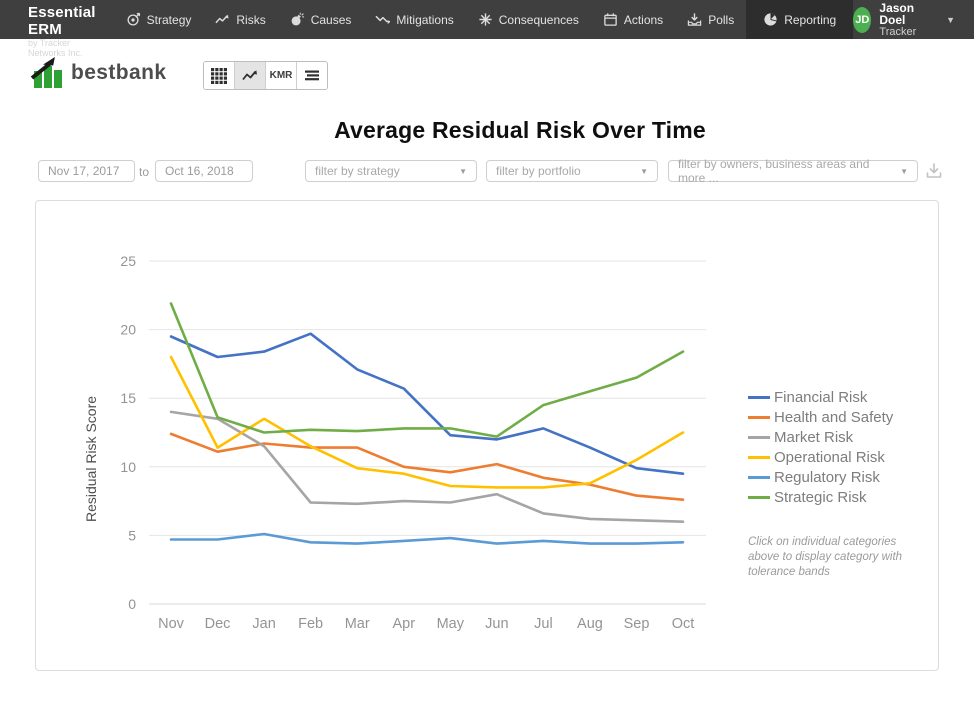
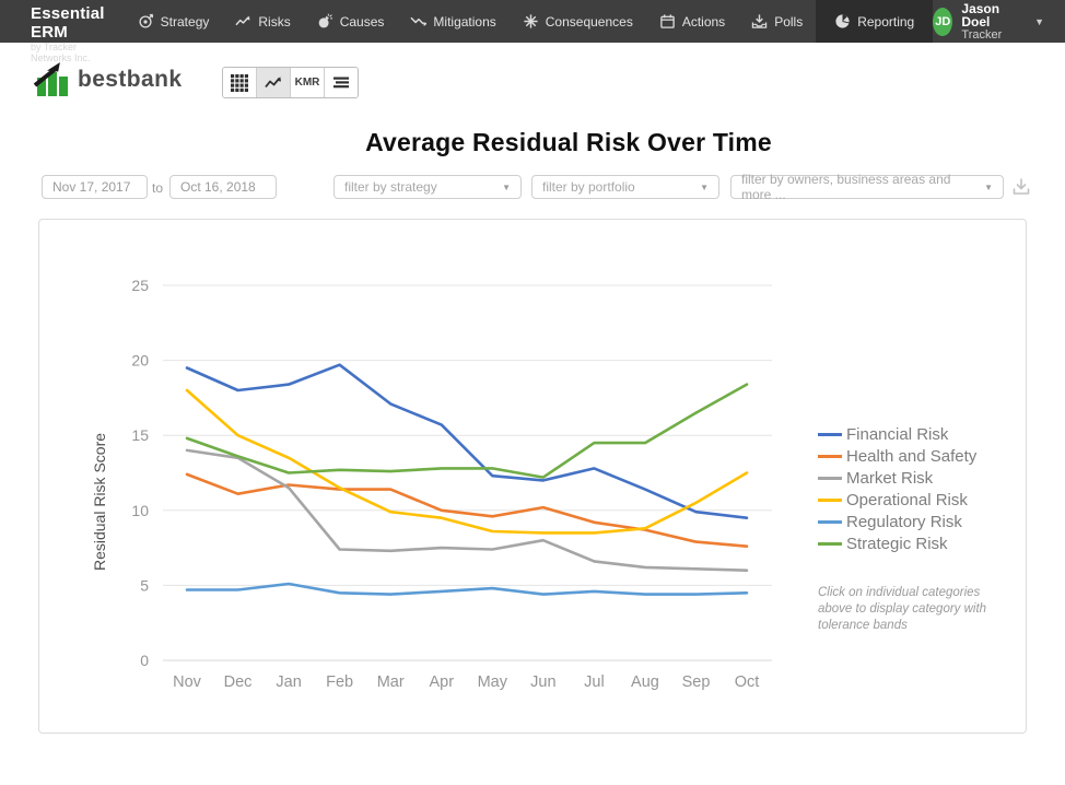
Strategic Risk/Nov: 21.9 -> 14.8
Operational Risk/Dec: 11.4 -> 15.0
Strategic Risk/Aug: 15.5 -> 14.5
